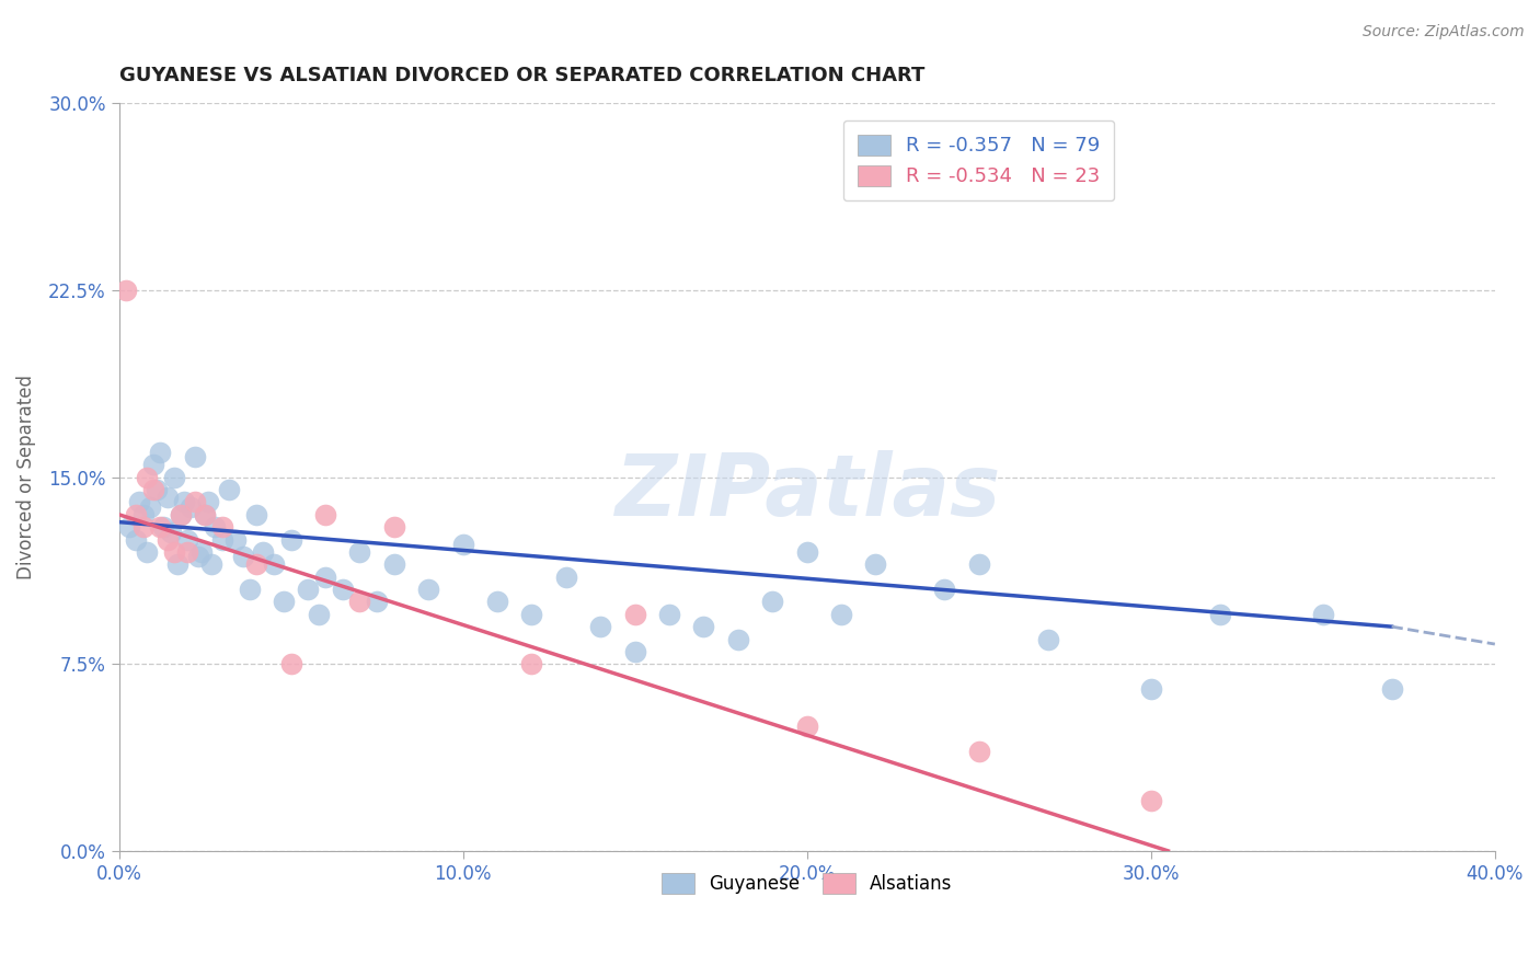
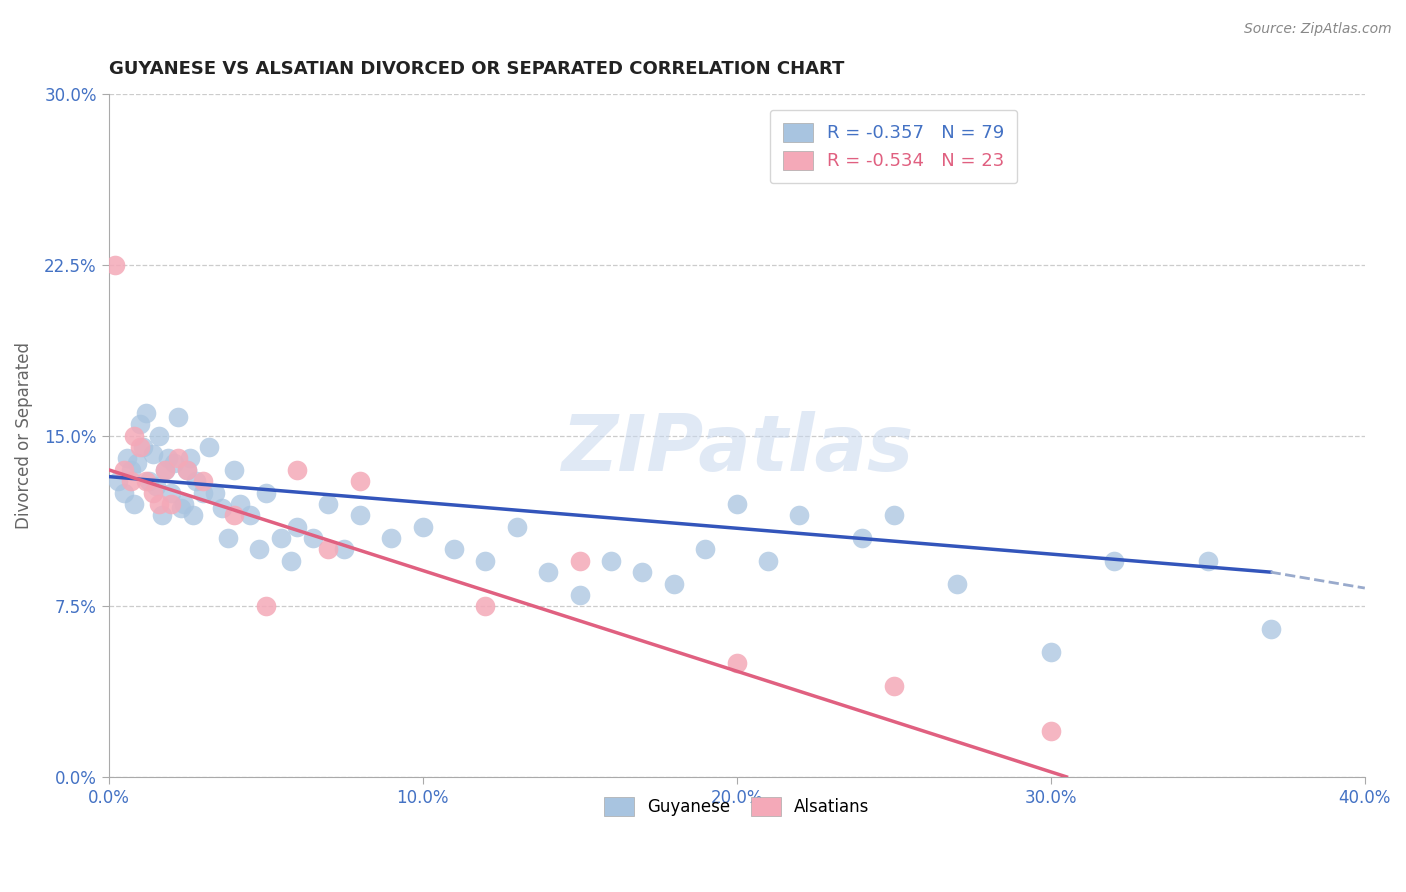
Guyanese/10.0%: 12.3% -> 11.0%
Guyanese/30.0%: 6.5% -> 5.5%
